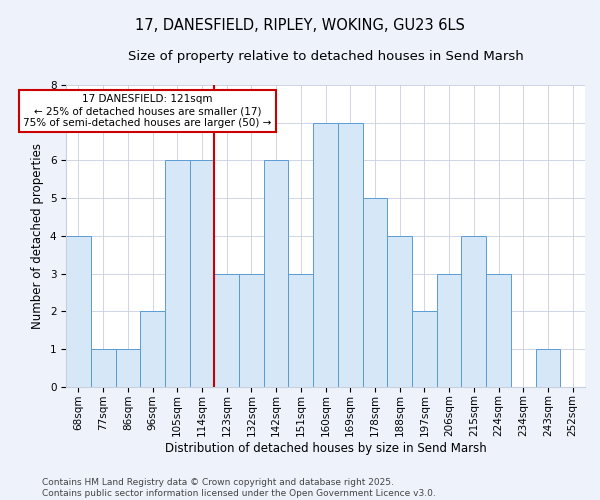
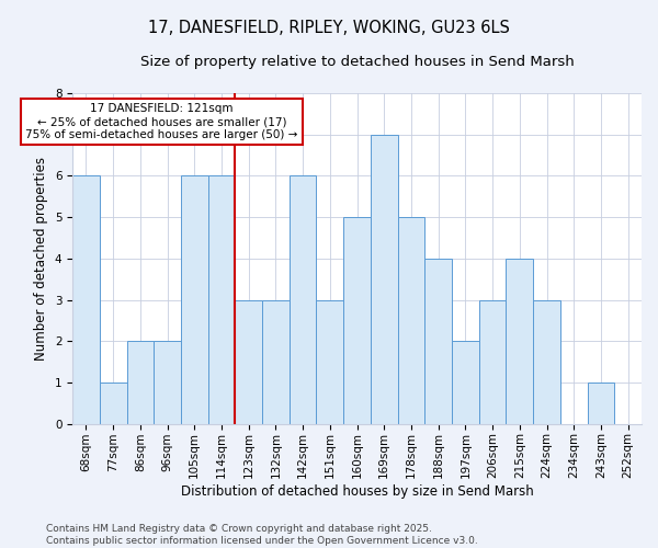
68sqm: 4 -> 6
86sqm: 1 -> 2
160sqm: 7 -> 5
